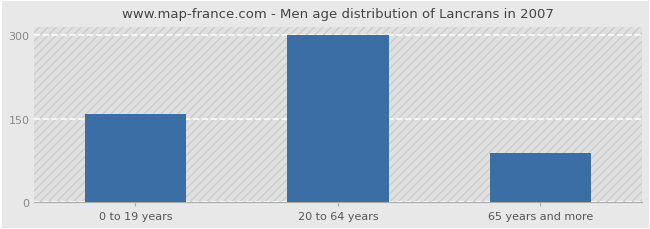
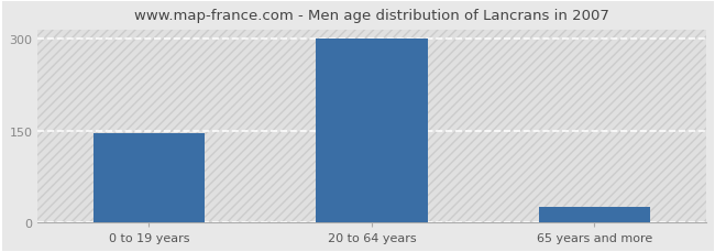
0 to 19 years: 158 -> 145
65 years and more: 88 -> 25
